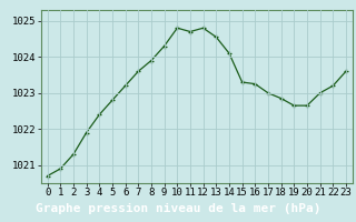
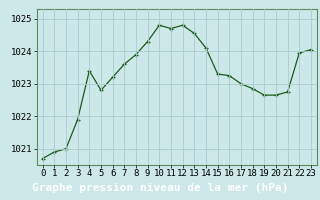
2: 1021.30 -> 1021.00
4: 1022.40 -> 1023.40
21: 1023.00 -> 1022.75
22: 1023.20 -> 1023.95
23: 1023.60 -> 1024.05
